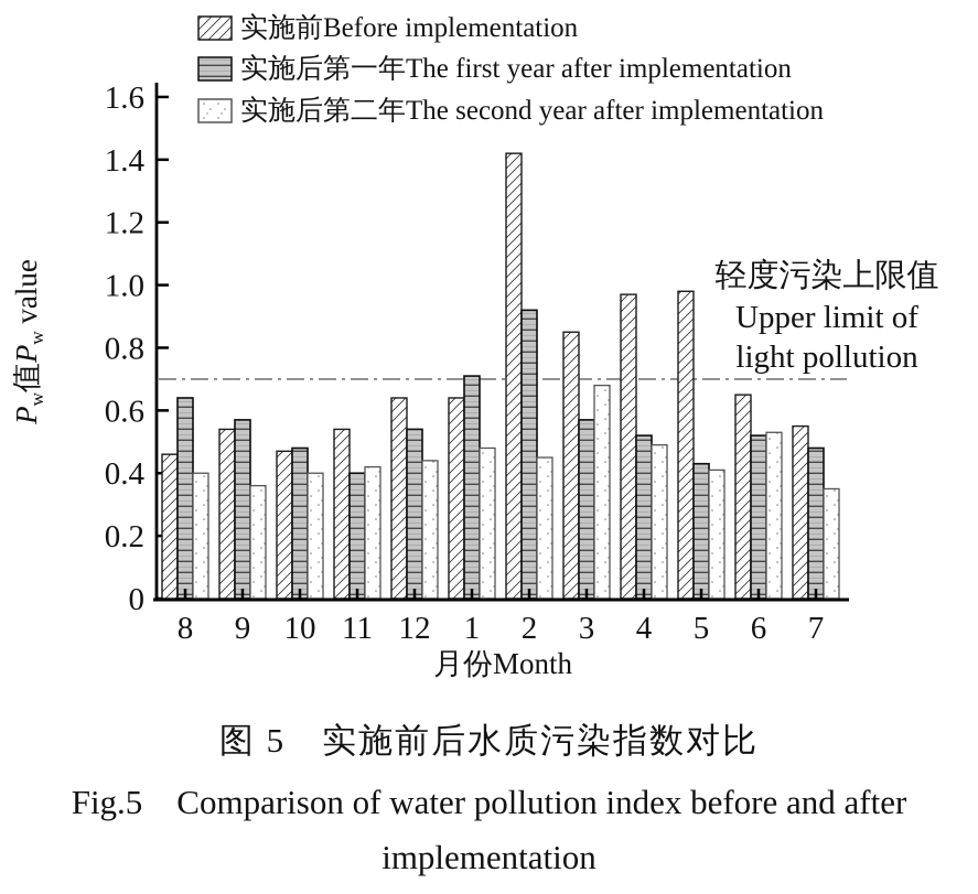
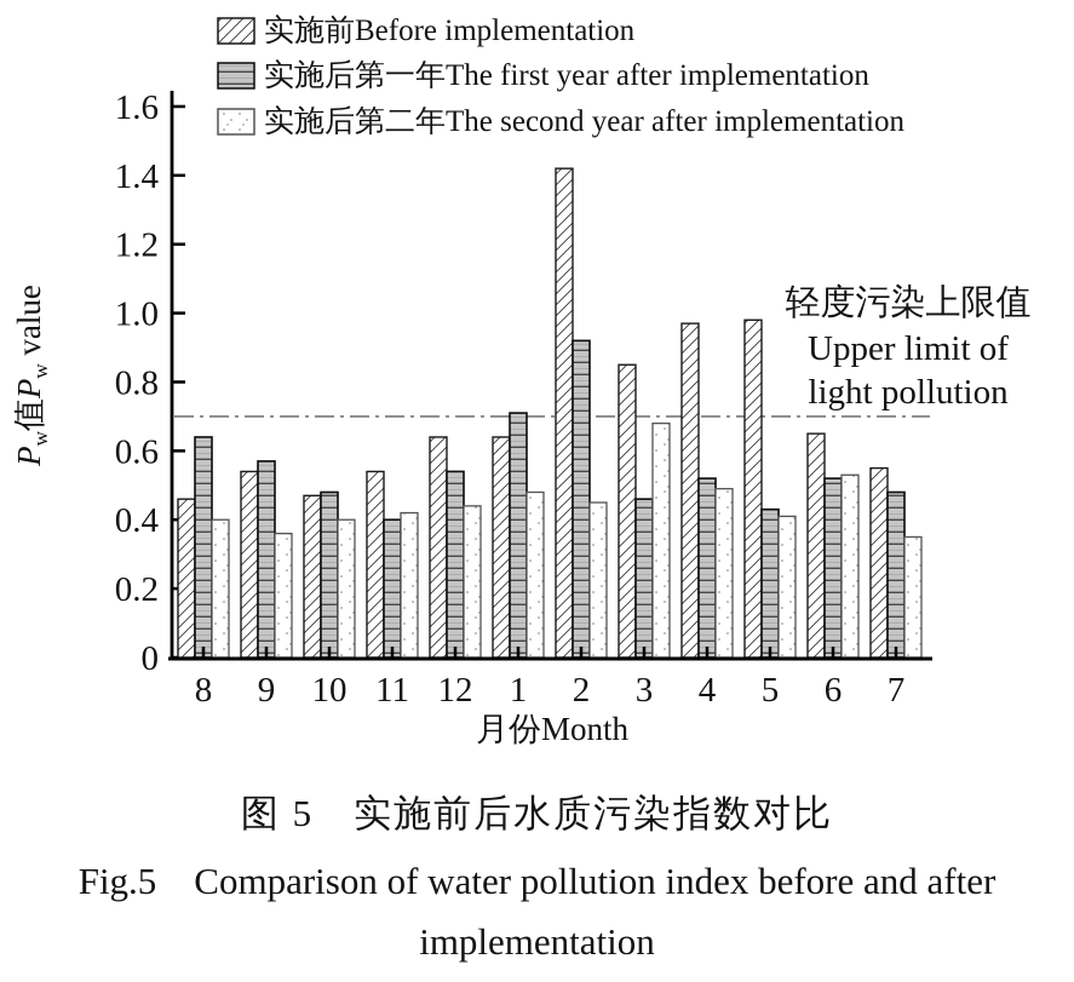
实施后第一年The first year after implementation/3: 0.57 -> 0.46
